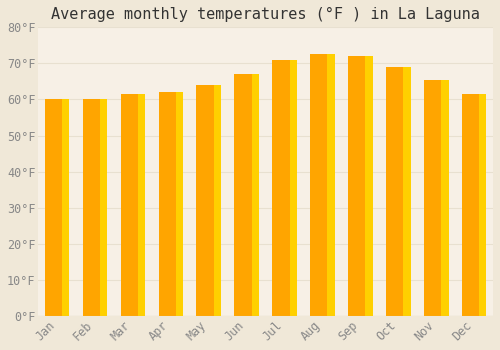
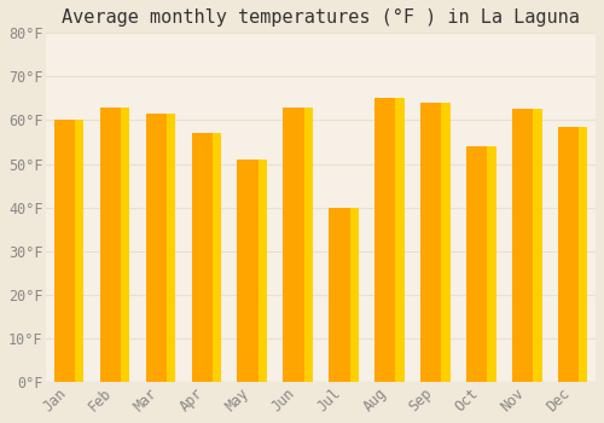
Feb: 60.0°F -> 63.0°F
Apr: 62.0°F -> 57.0°F
May: 64.0°F -> 51.0°F
Jun: 67.0°F -> 63.0°F
Jul: 71.0°F -> 40.0°F
Aug: 72.5°F -> 65.0°F
Sep: 72.0°F -> 64.0°F
Oct: 69.0°F -> 54.0°F
Nov: 65.5°F -> 62.5°F
Dec: 61.5°F -> 58.5°F
